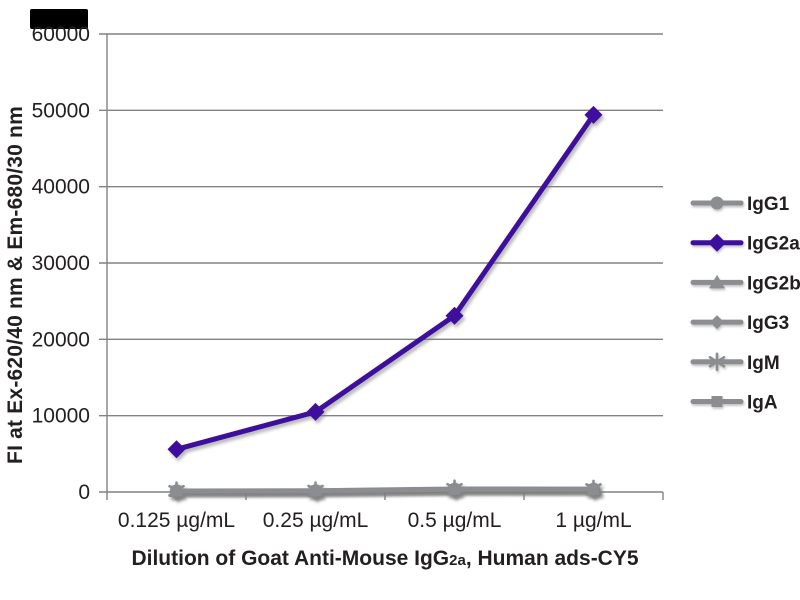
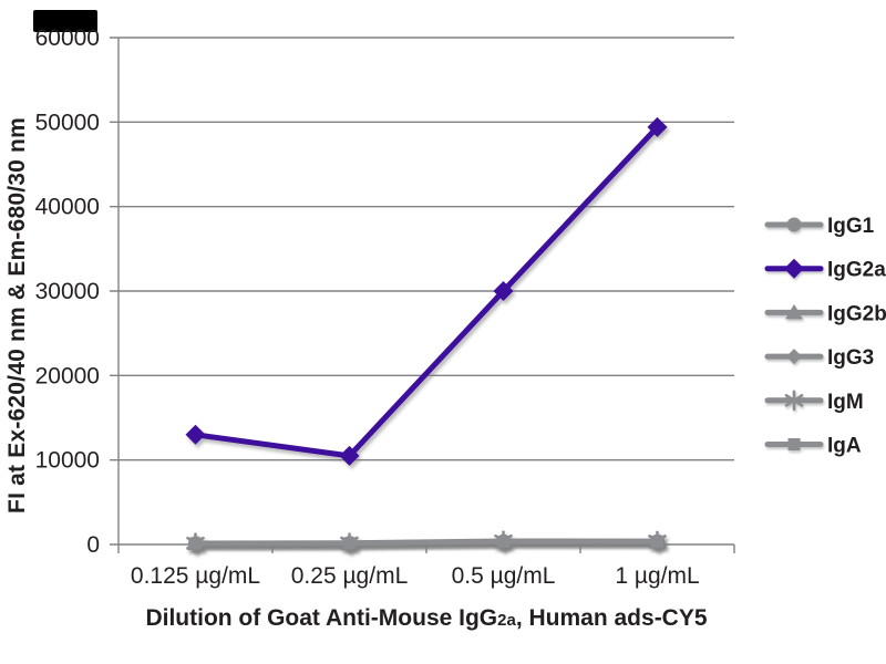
IgG2a/0.125 µg/mL: 6000 -> 13000
IgG2a/0.5 µg/mL: 23000 -> 30000
